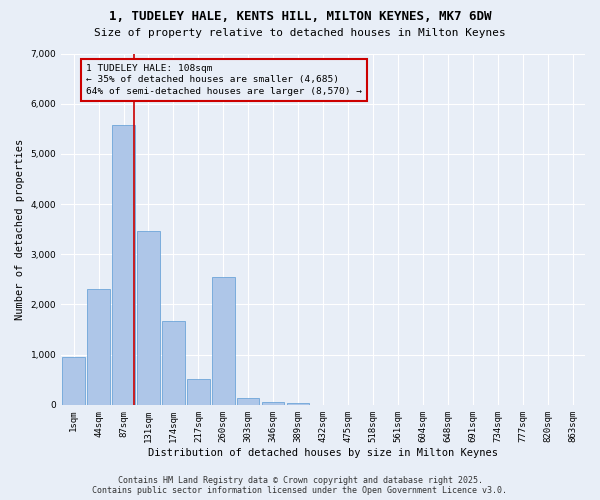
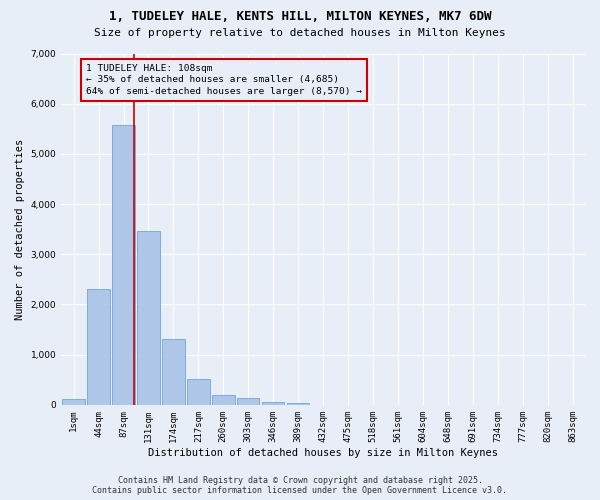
1sqm: 960 -> 120
174sqm: 1,680 -> 1,310
260sqm: 2,540 -> 200
